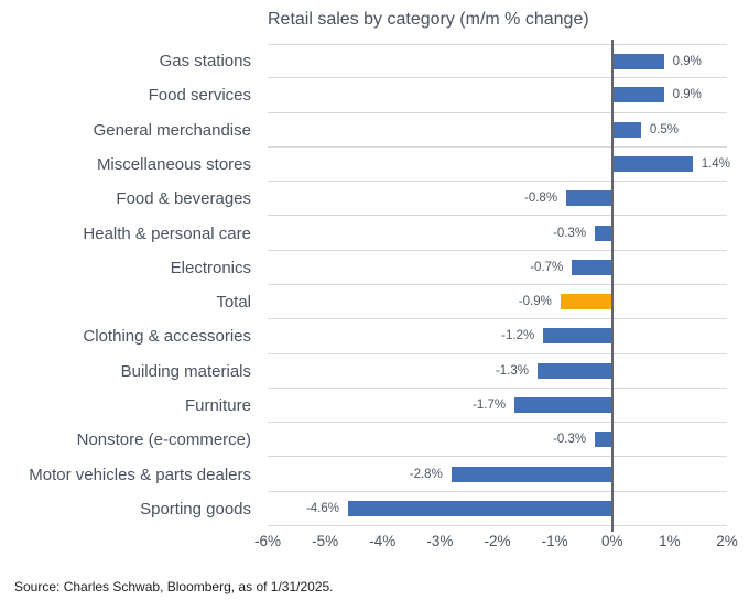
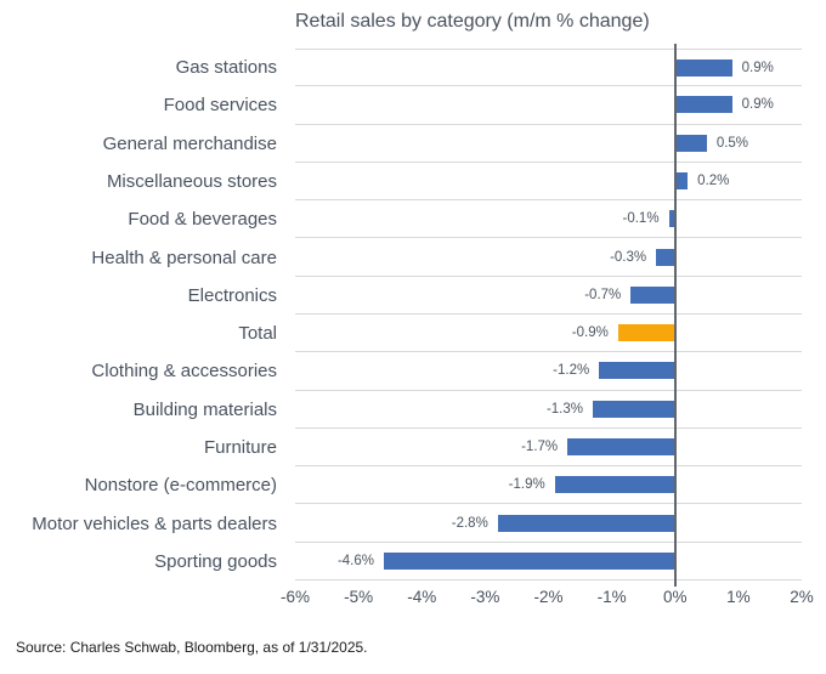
Miscellaneous stores: 1.4% -> 0.2%
Food & beverages: -0.8% -> -0.1%
Nonstore (e-commerce): -0.3% -> -1.9%
